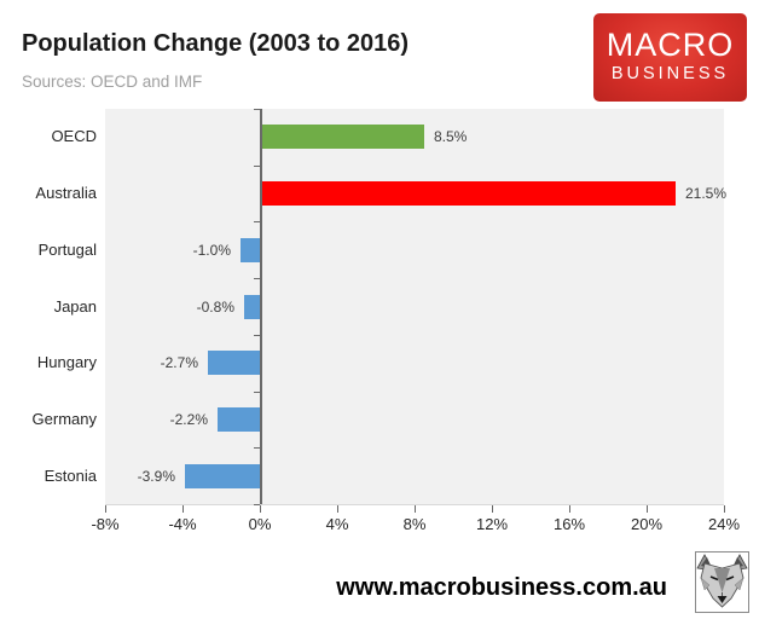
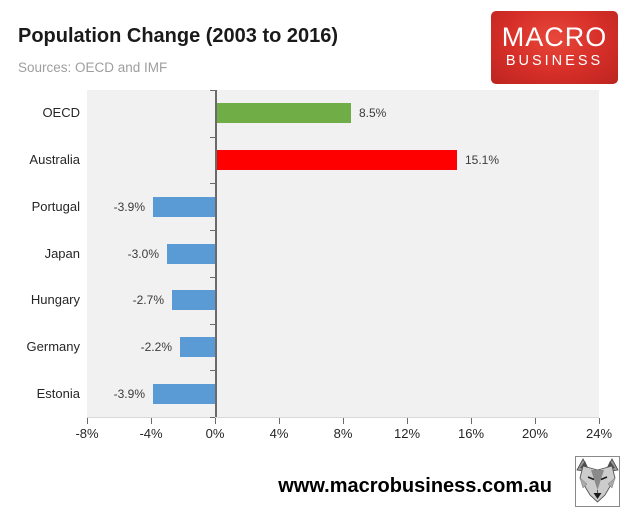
Australia: 21.5% -> 15.1%
Portugal: -1.0% -> -3.9%
Japan: -0.8% -> -3.0%
